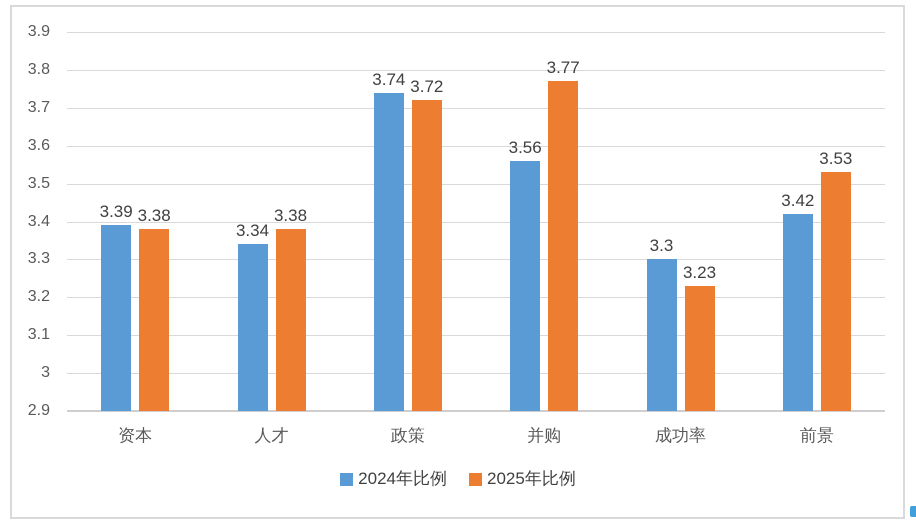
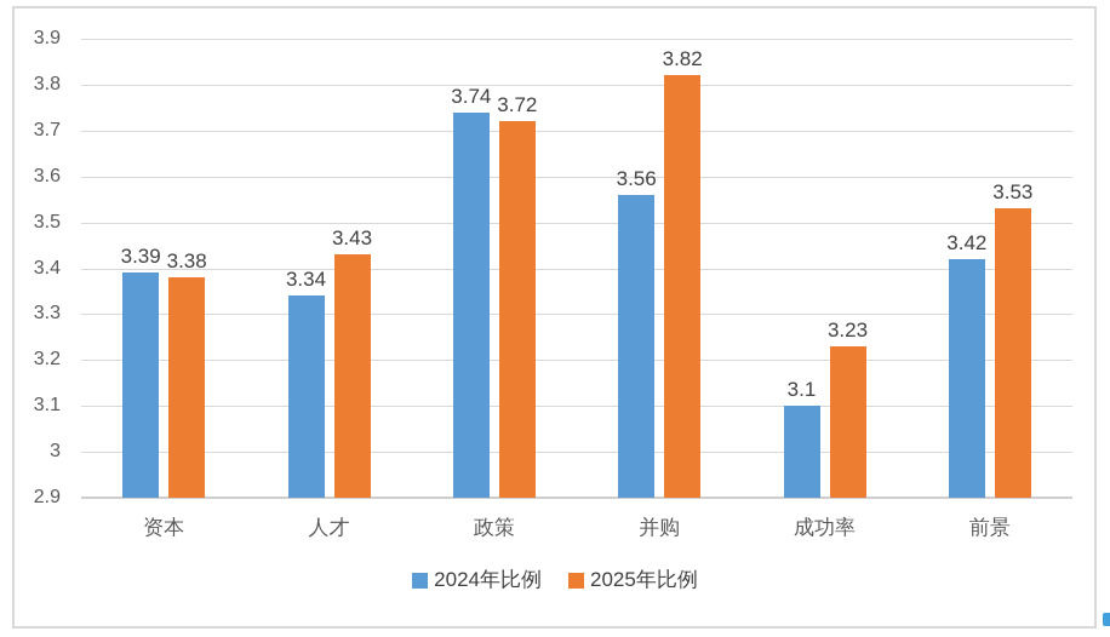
2025年比例/人才: 3.38 -> 3.43
2025年比例/并购: 3.77 -> 3.82
2024年比例/成功率: 3.3 -> 3.1
